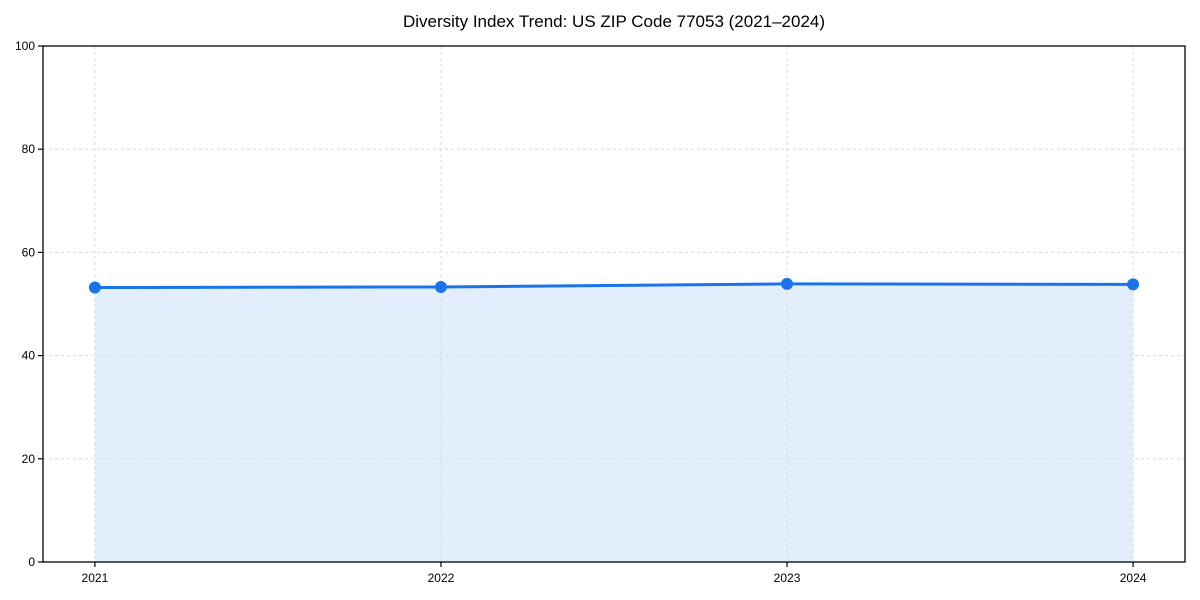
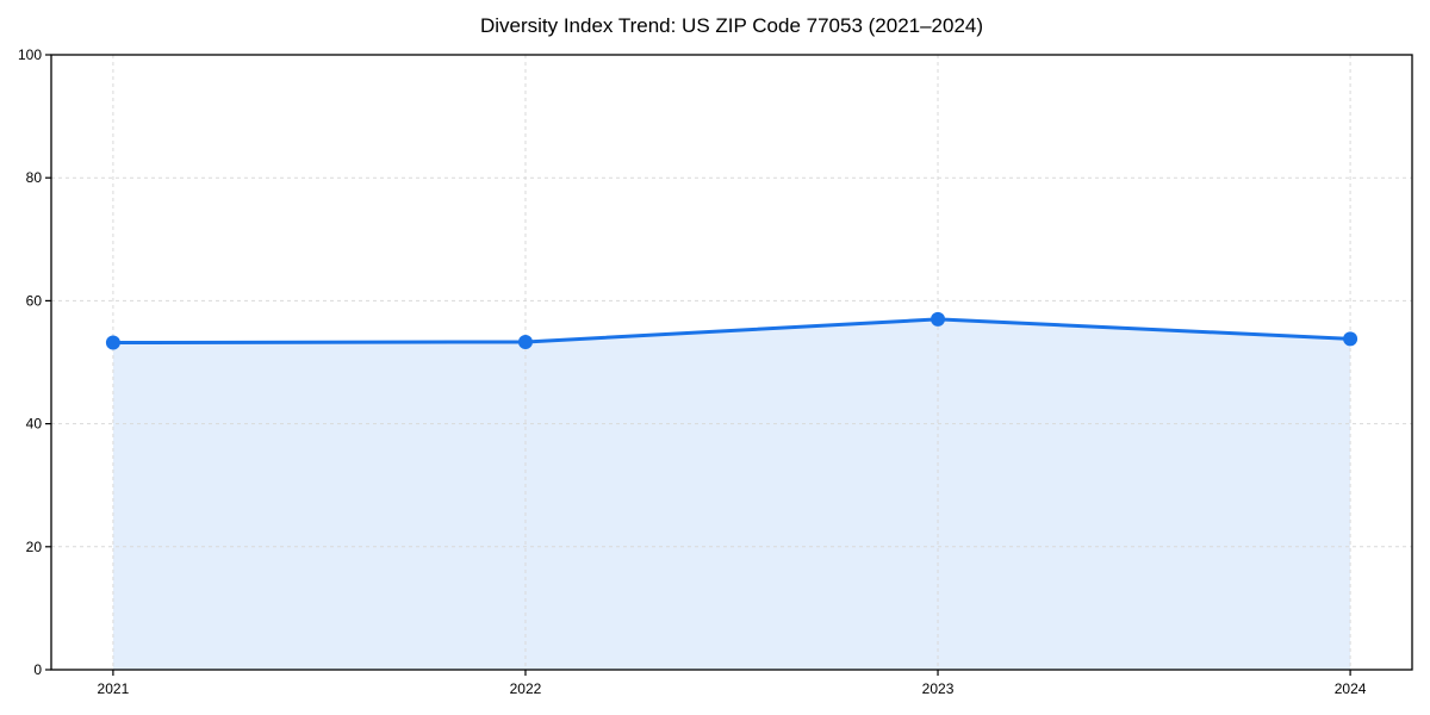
2023: 54 -> 57
